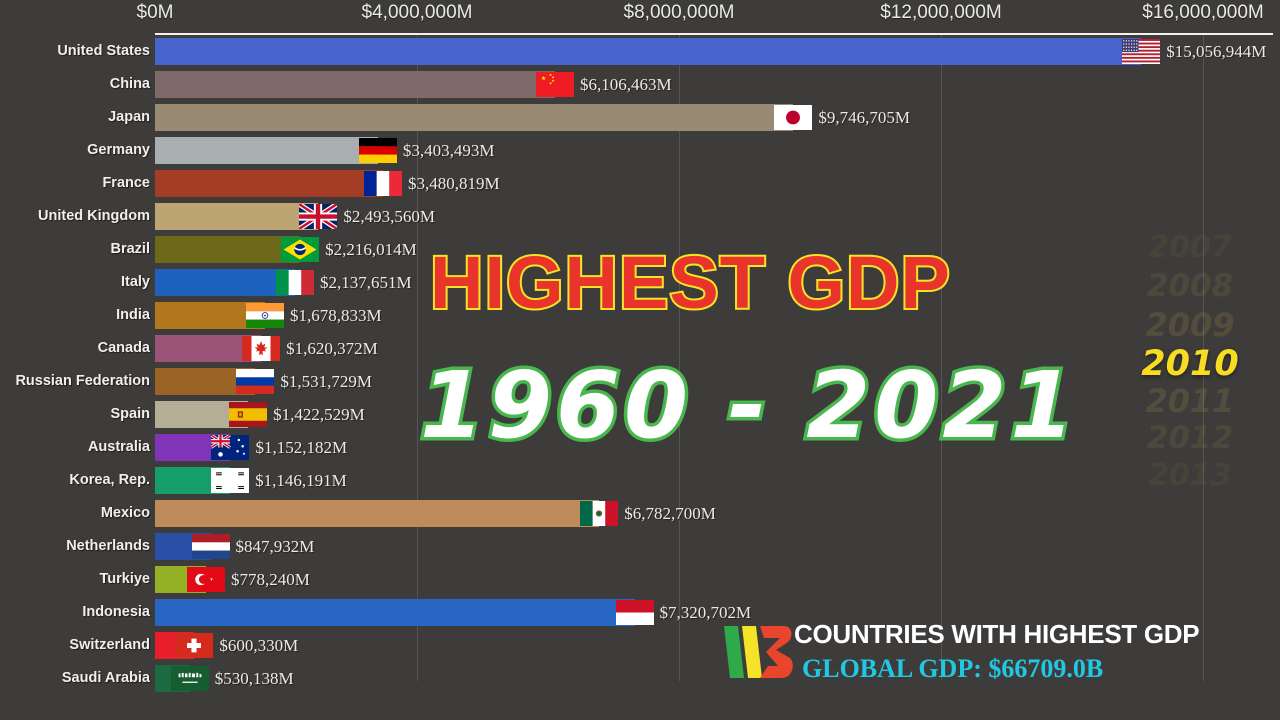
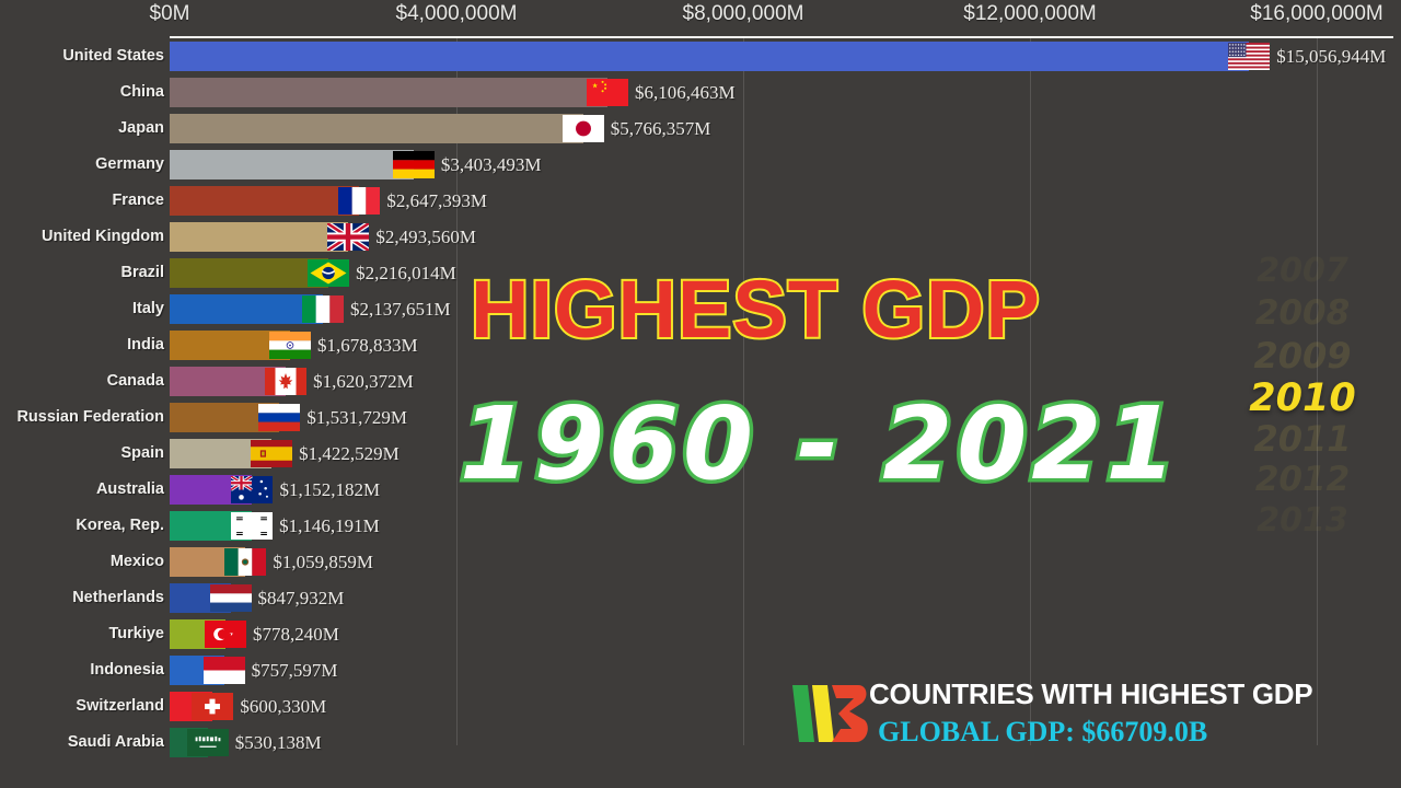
Japan: $9,746,705M -> $5,766,357M
France: $3,480,819M -> $2,647,393M
Mexico: $6,782,700M -> $1,059,859M
Indonesia: $7,320,702M -> $757,597M
